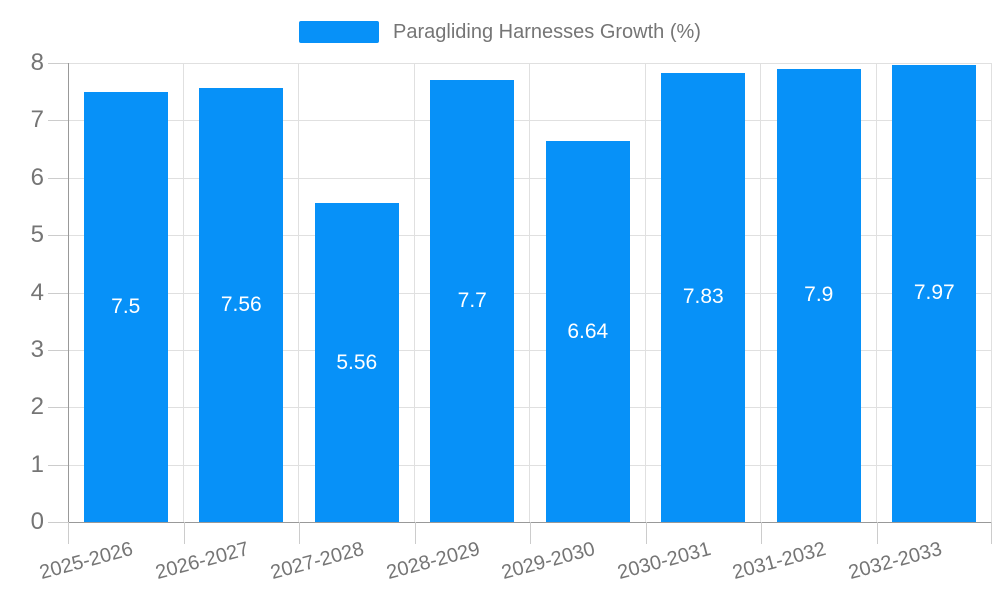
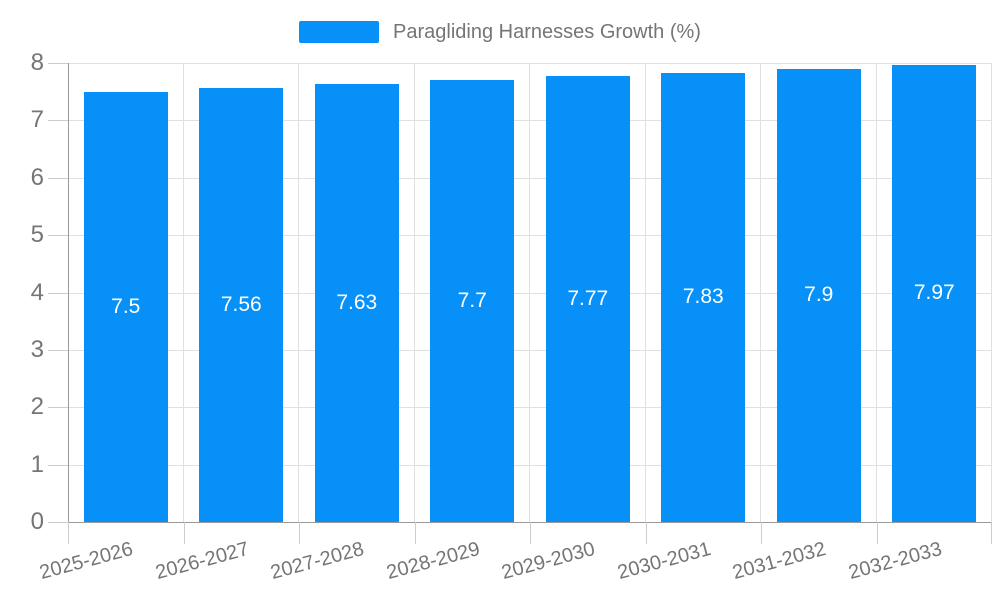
2027-2028: 5.56 -> 7.63
2029-2030: 6.64 -> 7.77
